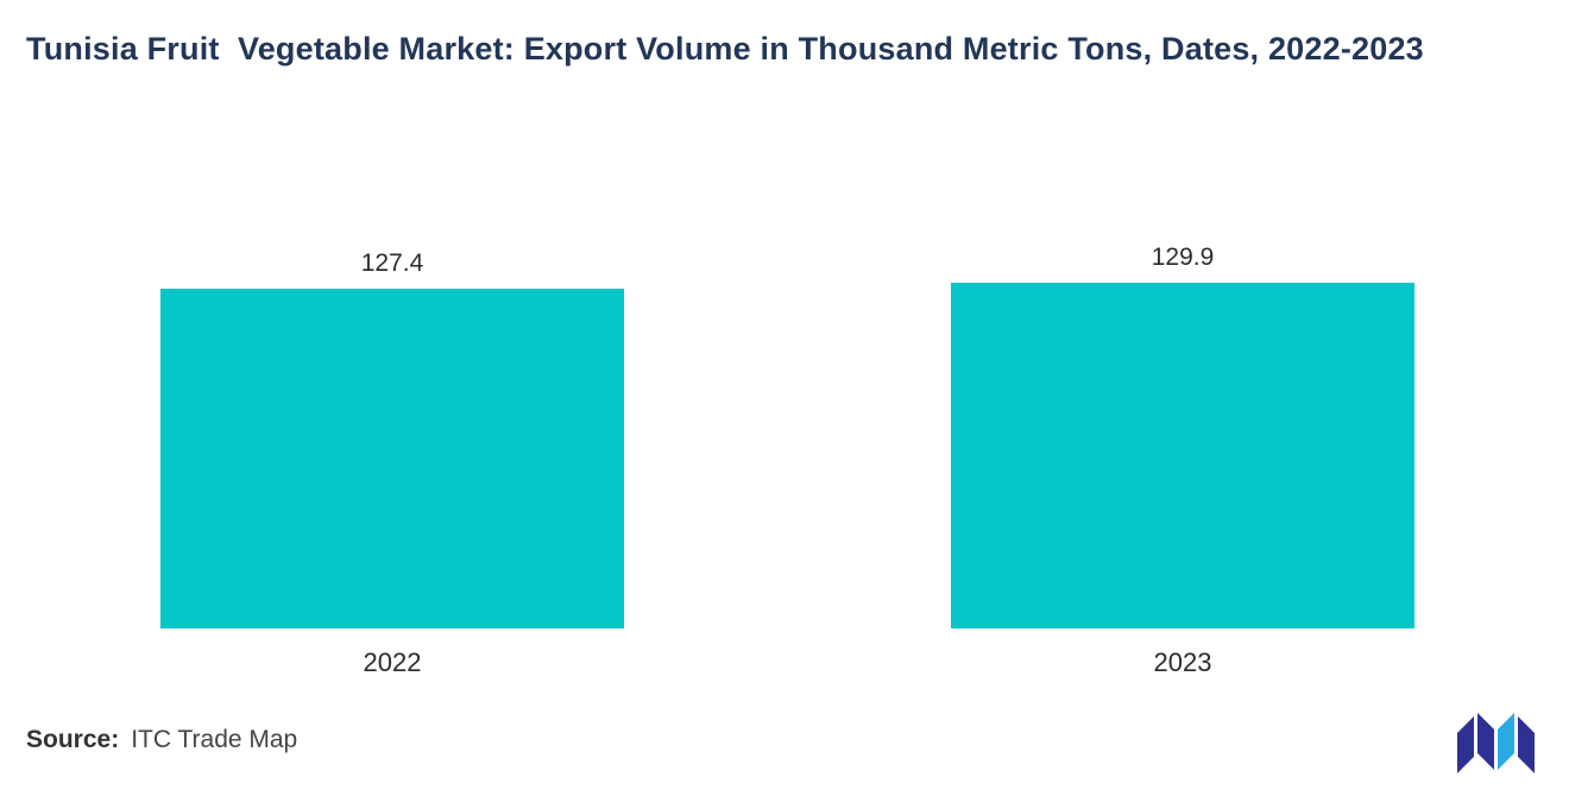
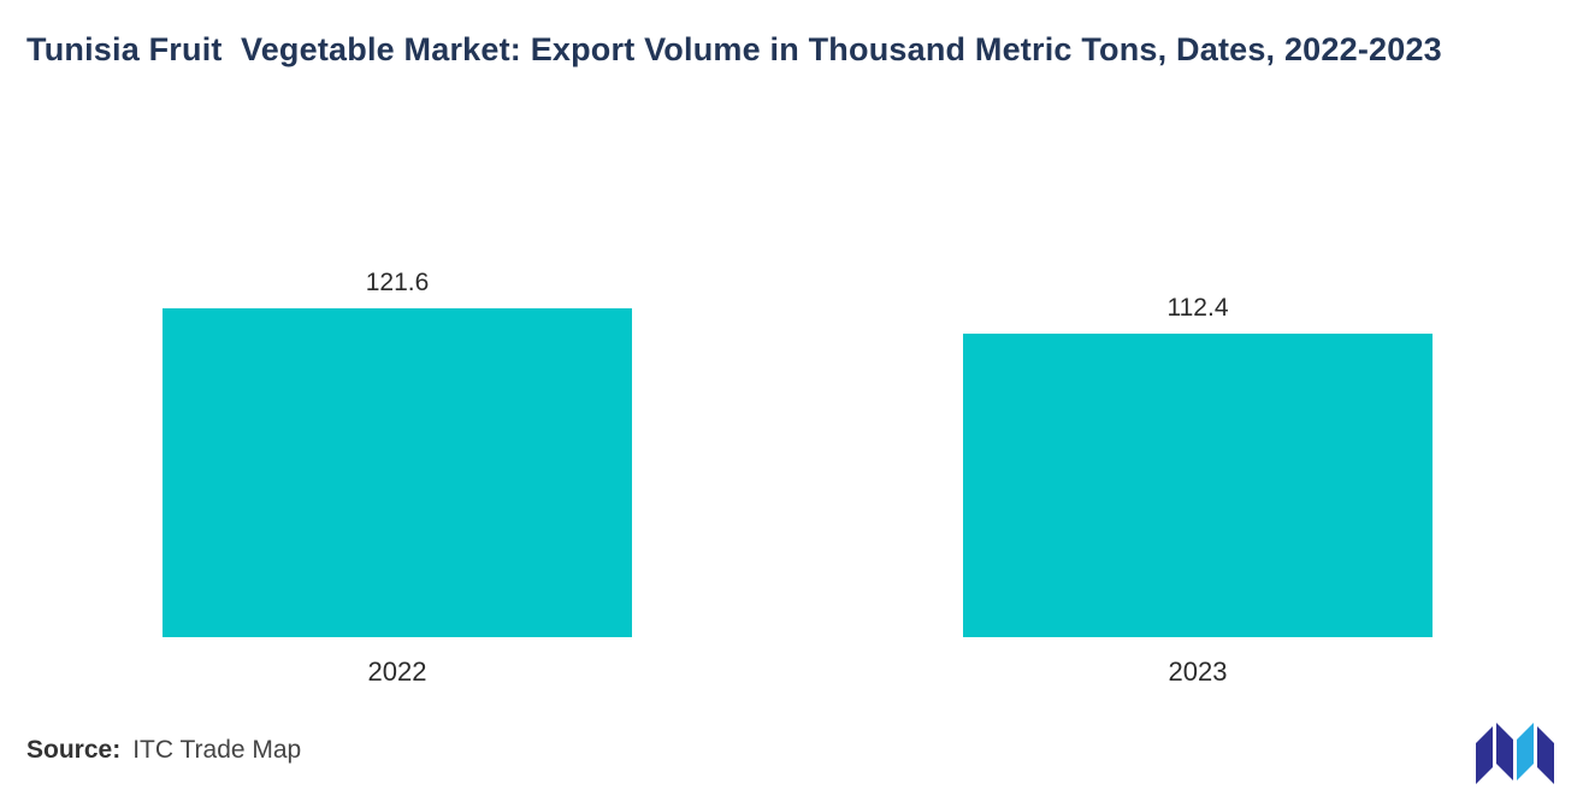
2022: 127.4 -> 121.6
2023: 129.9 -> 112.4
